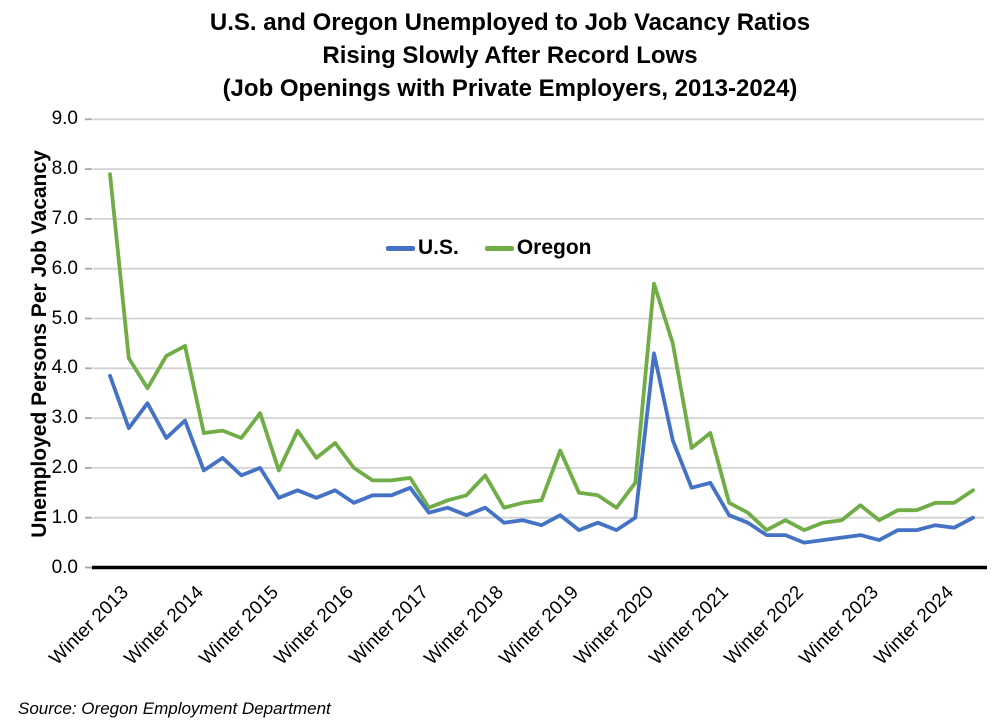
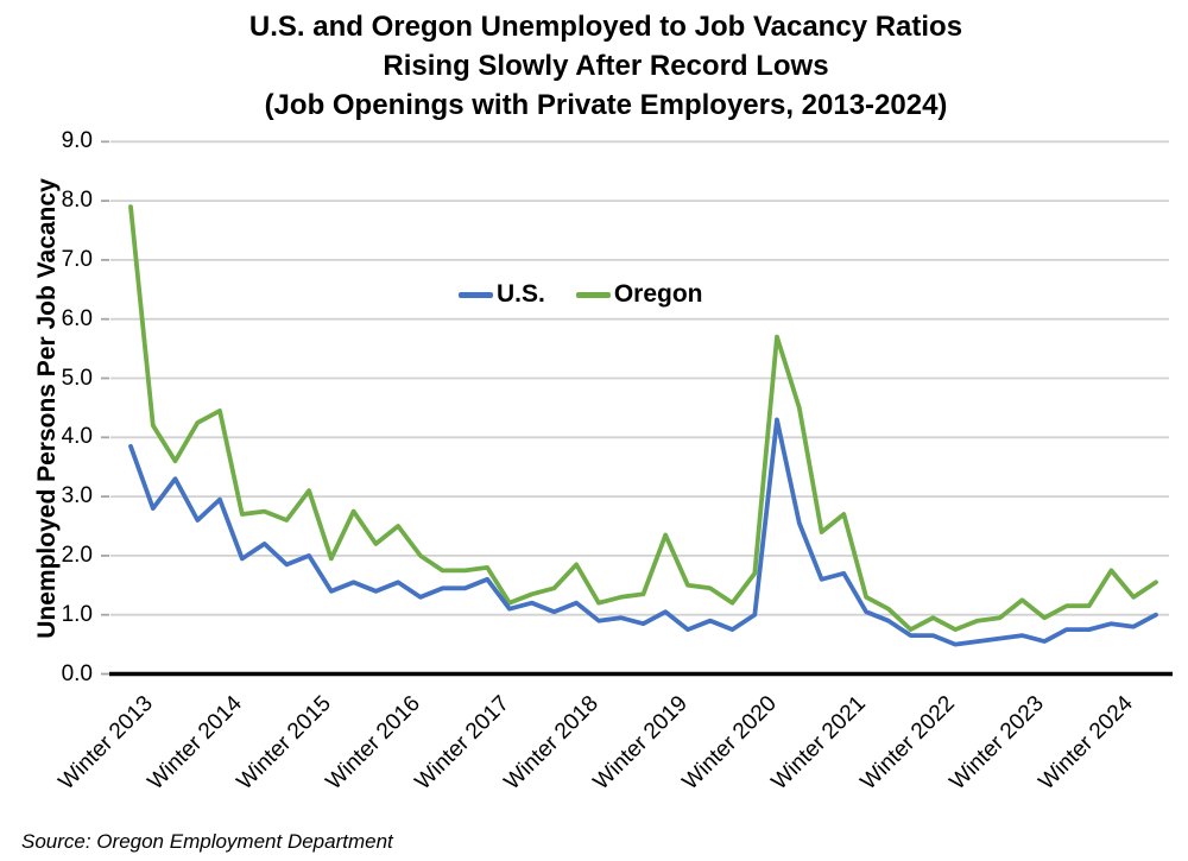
Oregon/Winter 2024: 1.3 -> 1.8
